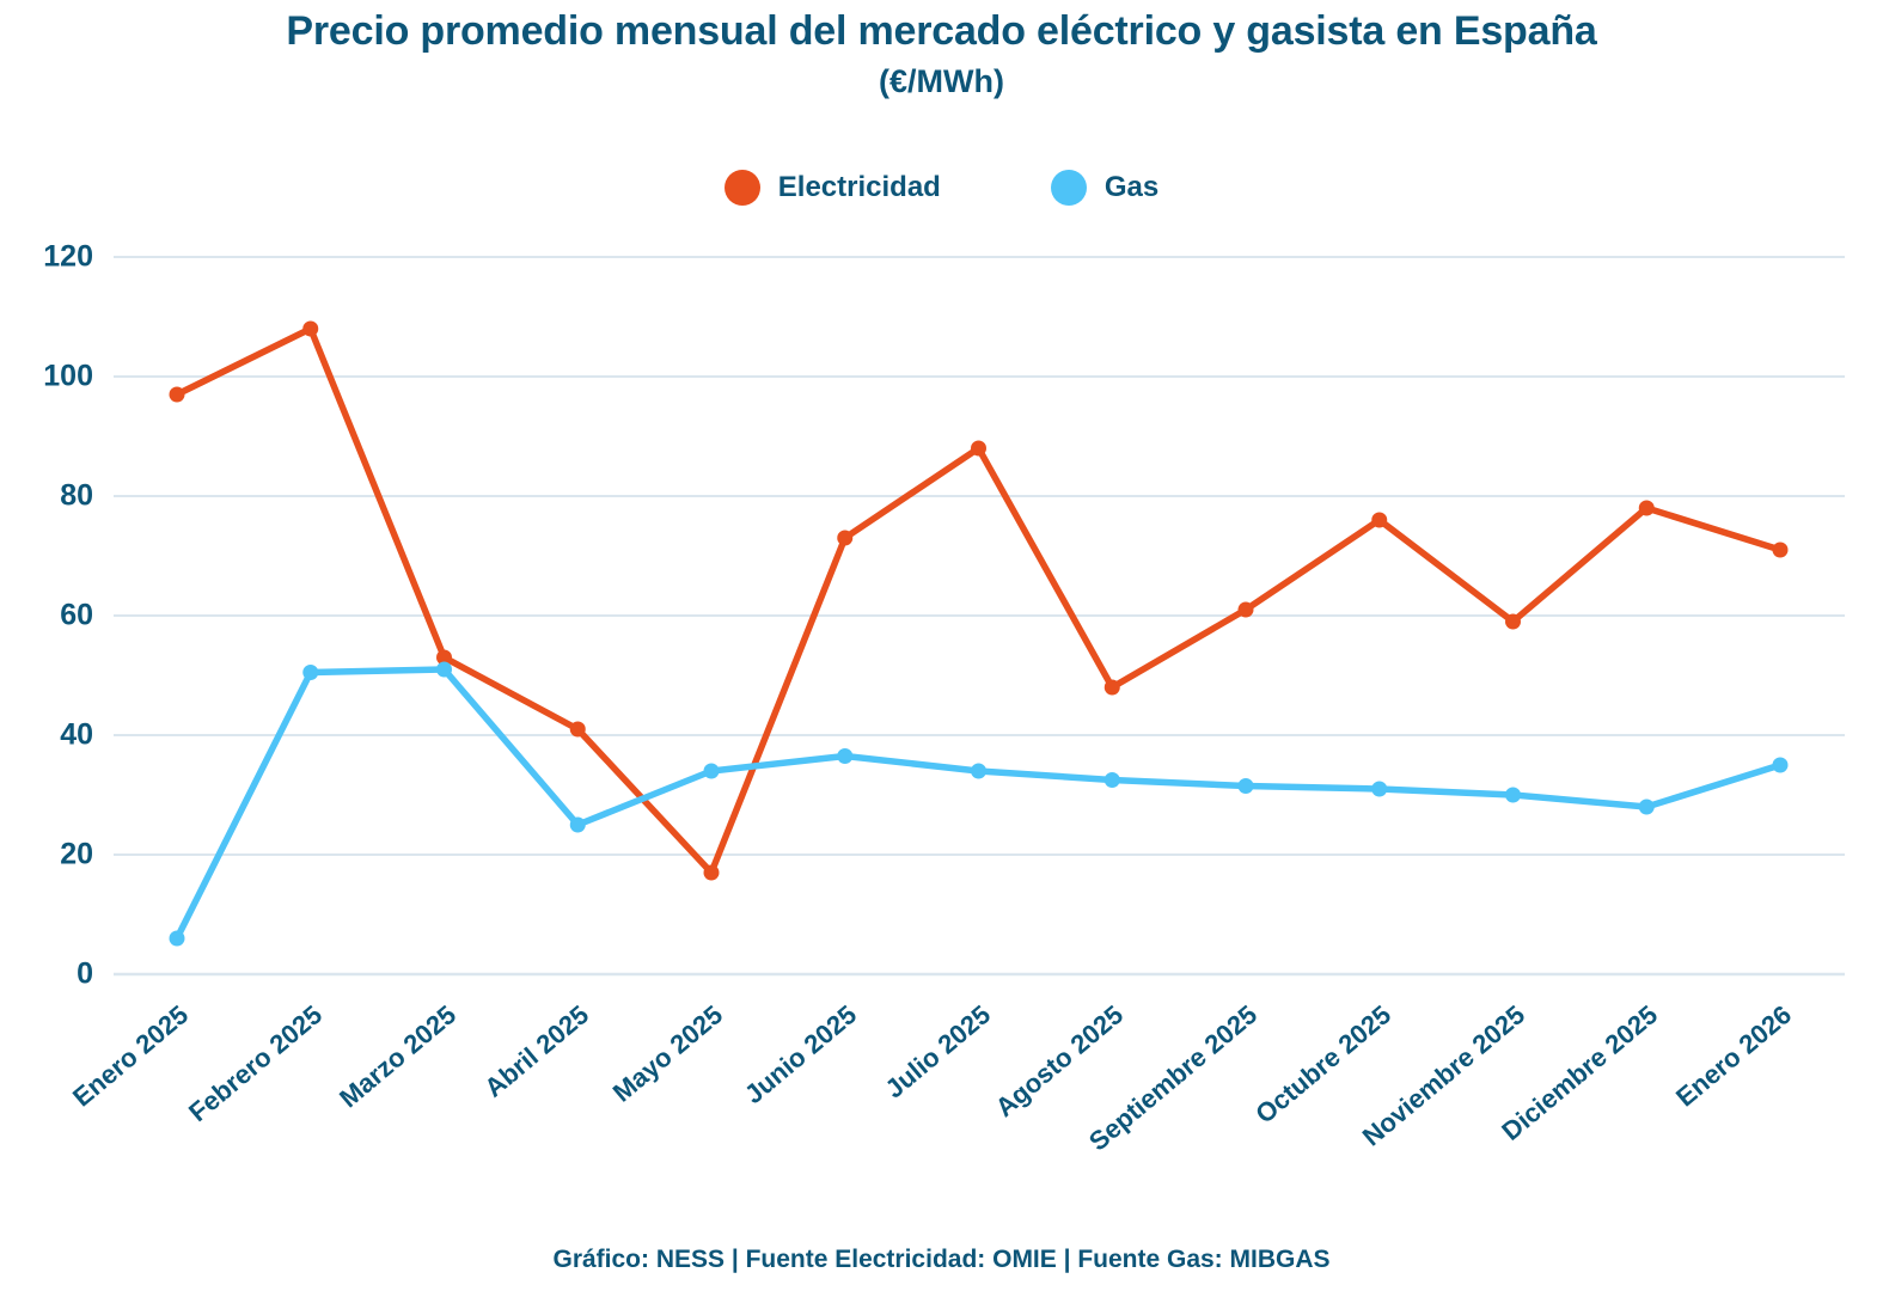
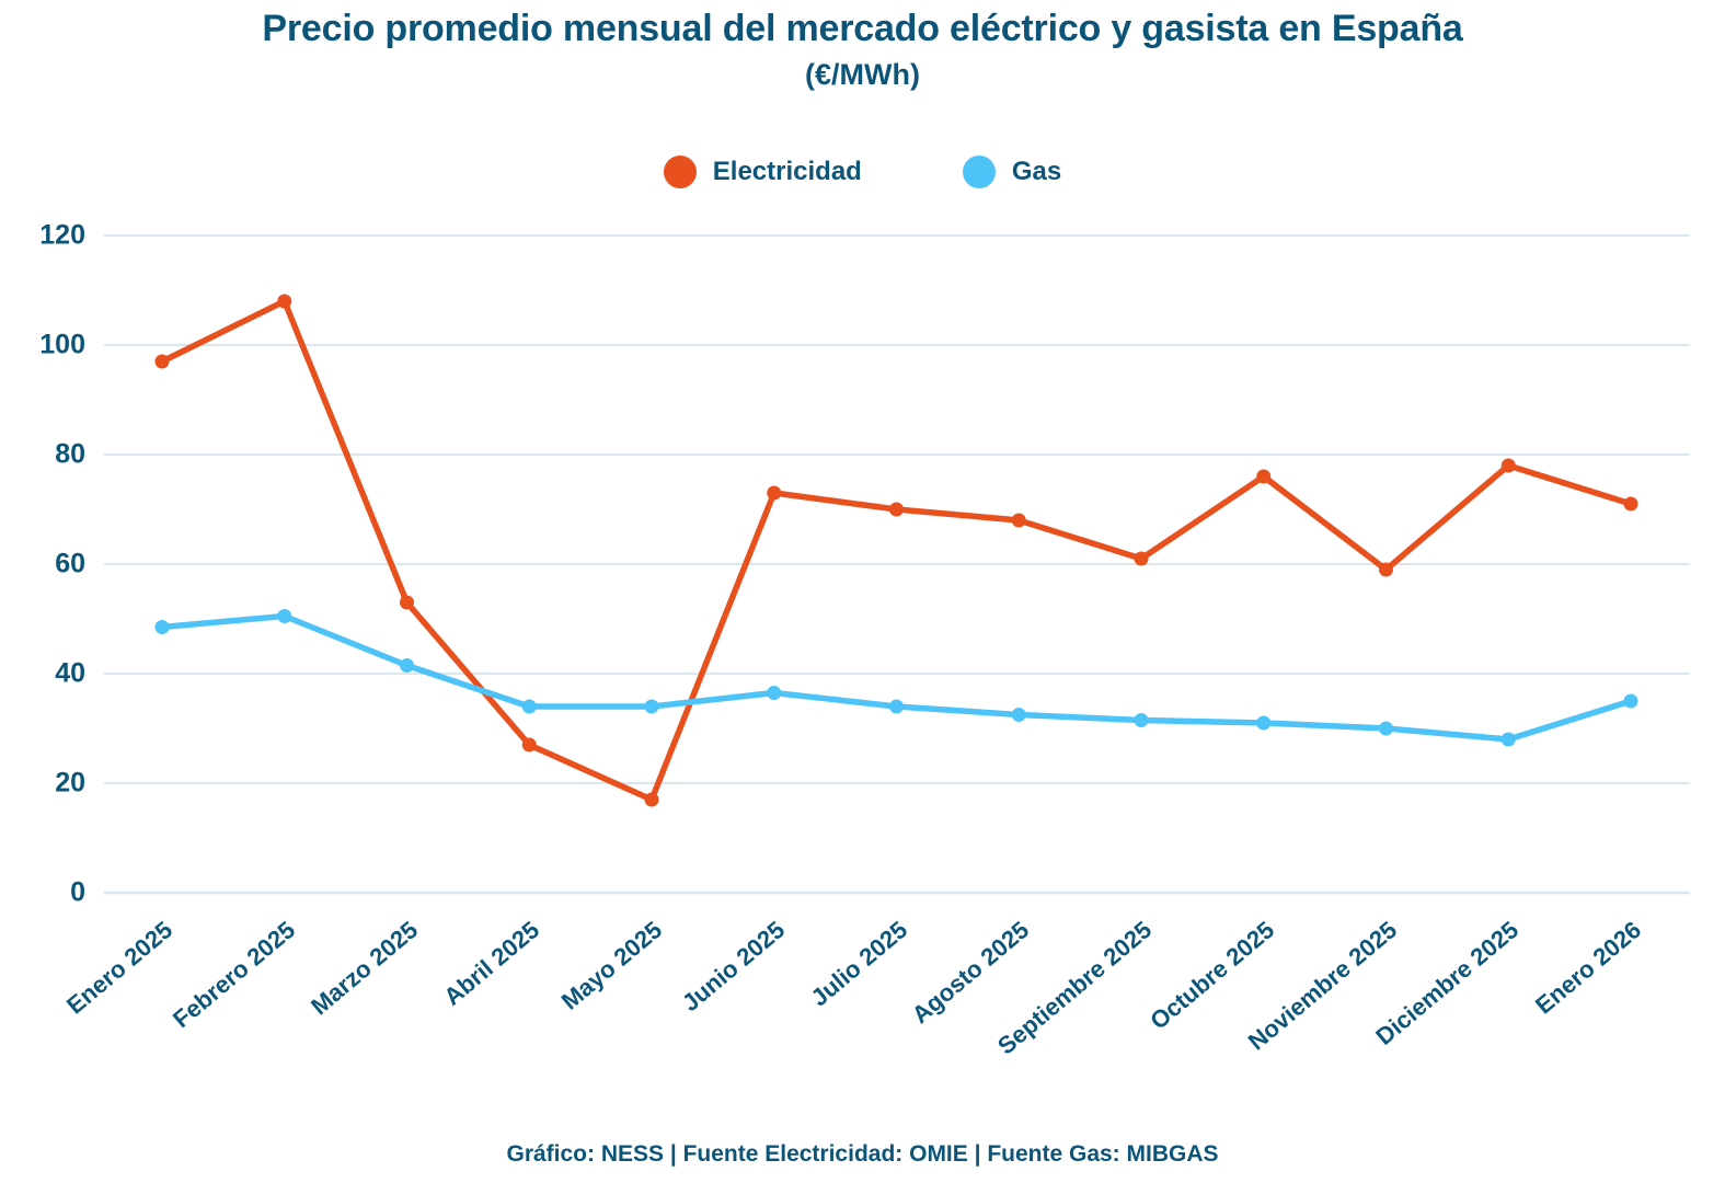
Gas/Enero 2025: 6 -> 48
Gas/Marzo 2025: 51 -> 42
Electricidad/Abril 2025: 41 -> 27
Gas/Abril 2025: 25 -> 34
Electricidad/Julio 2025: 88 -> 70
Electricidad/Agosto 2025: 48 -> 68
